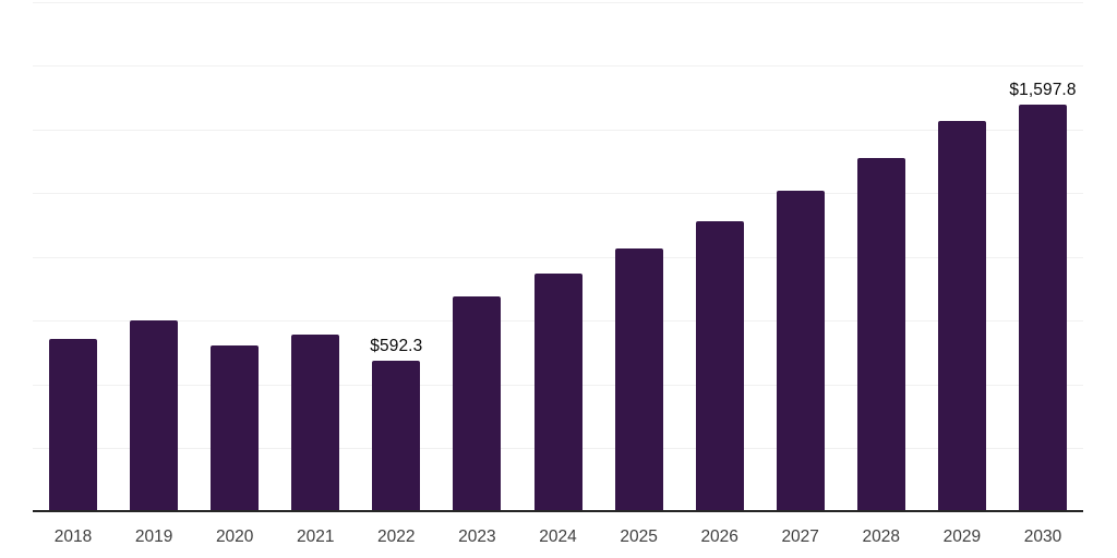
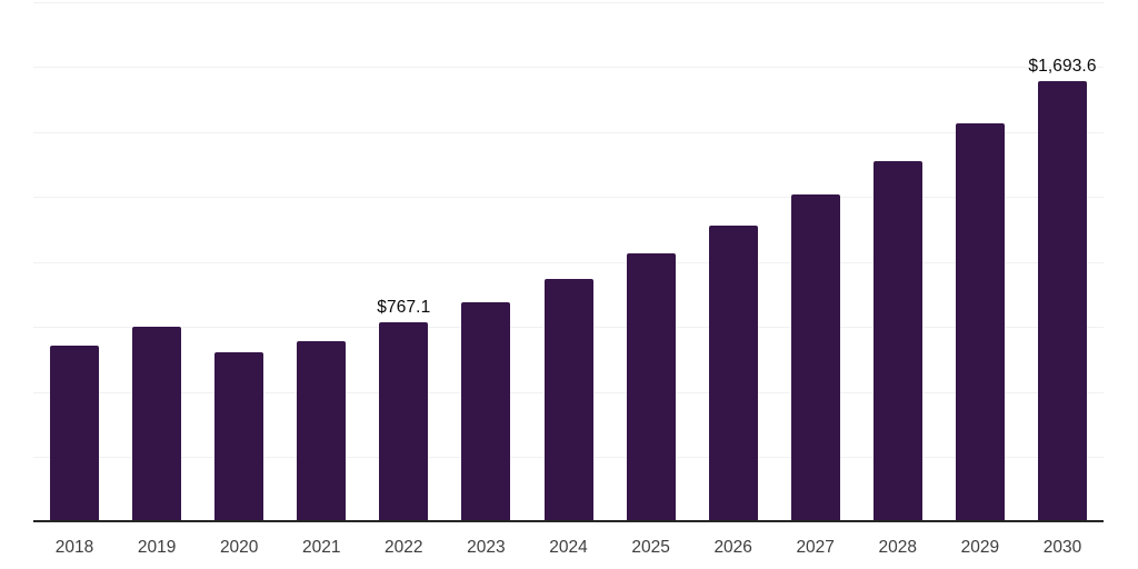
2022: $592.3 -> $767.1
2030: $1,597.8 -> $1,693.6
